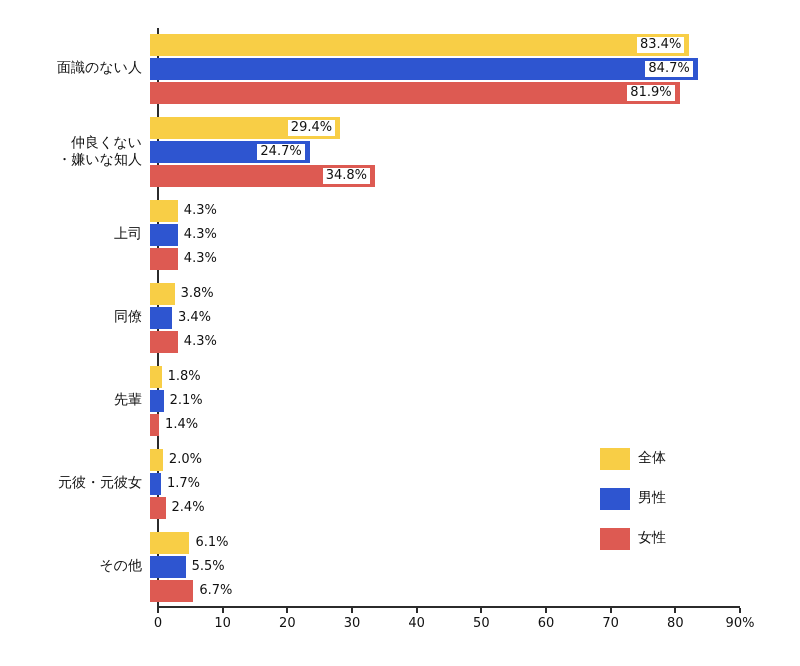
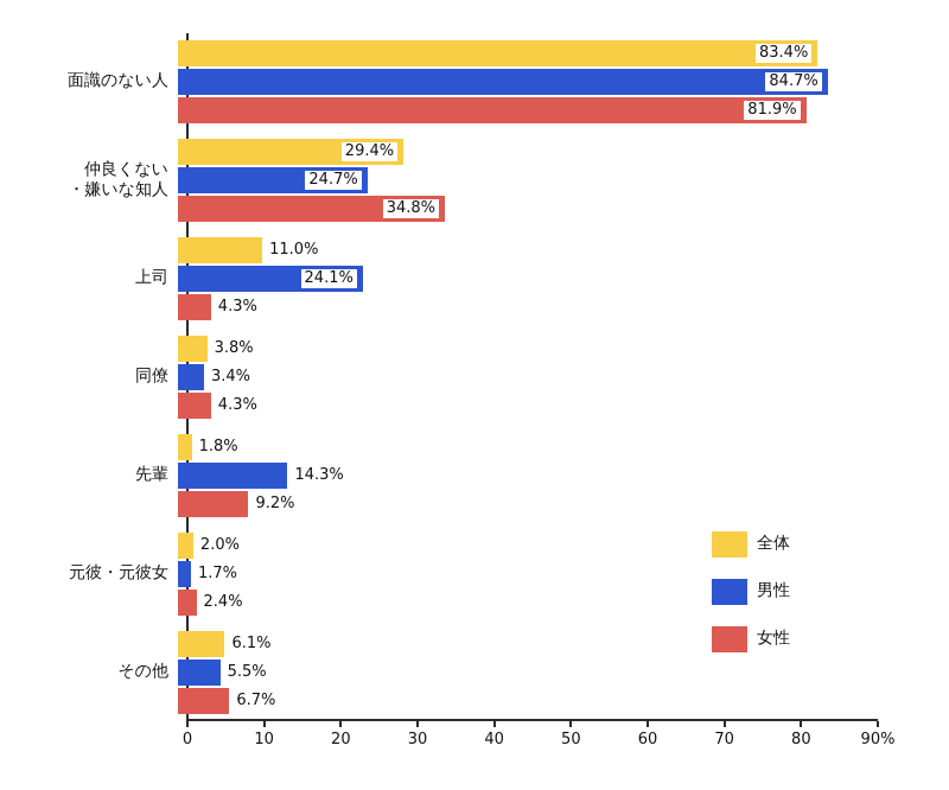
全体/上司: 4.3% -> 11.0%
男性/上司: 4.3% -> 24.1%
男性/先輩: 2.1% -> 14.3%
女性/先輩: 1.4% -> 9.2%
